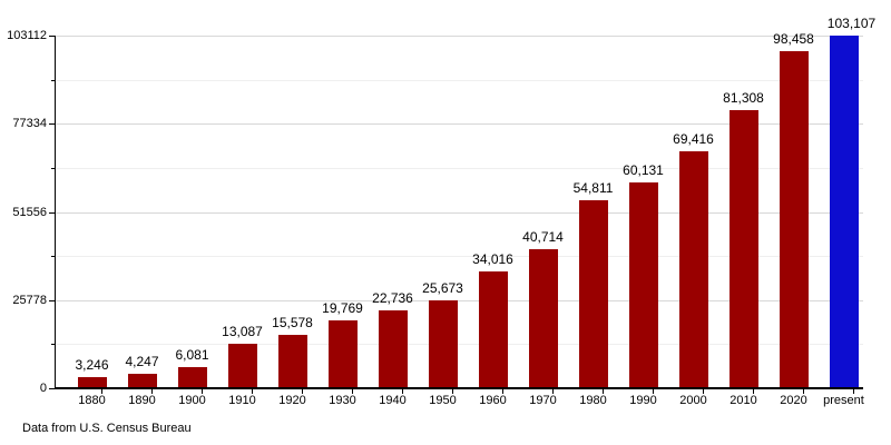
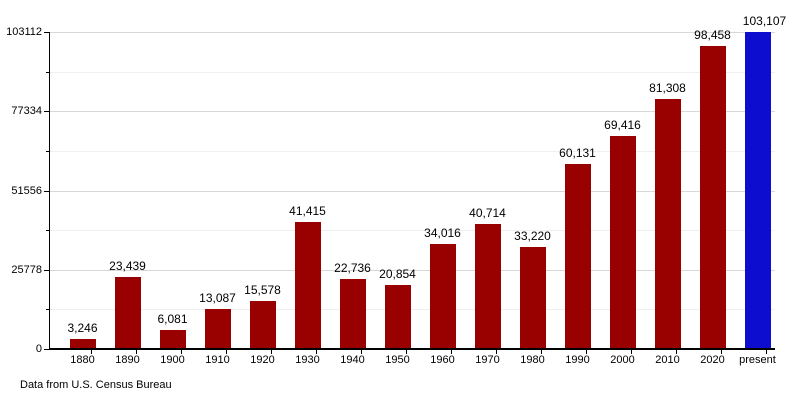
1890: 4,247 -> 23,439
1930: 19,769 -> 41,415
1950: 25,673 -> 20,854
1980: 54,811 -> 33,220
